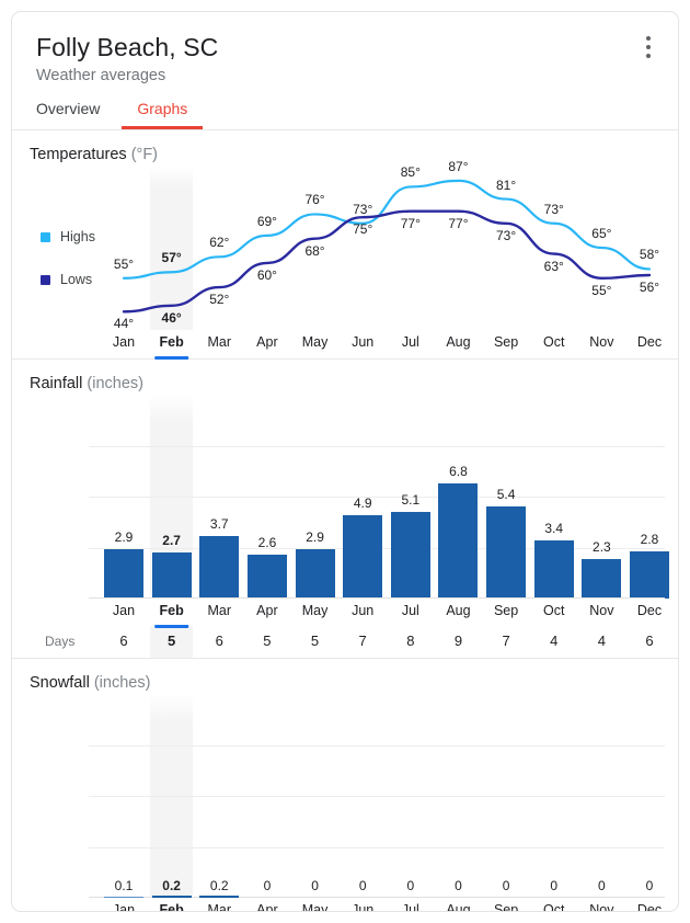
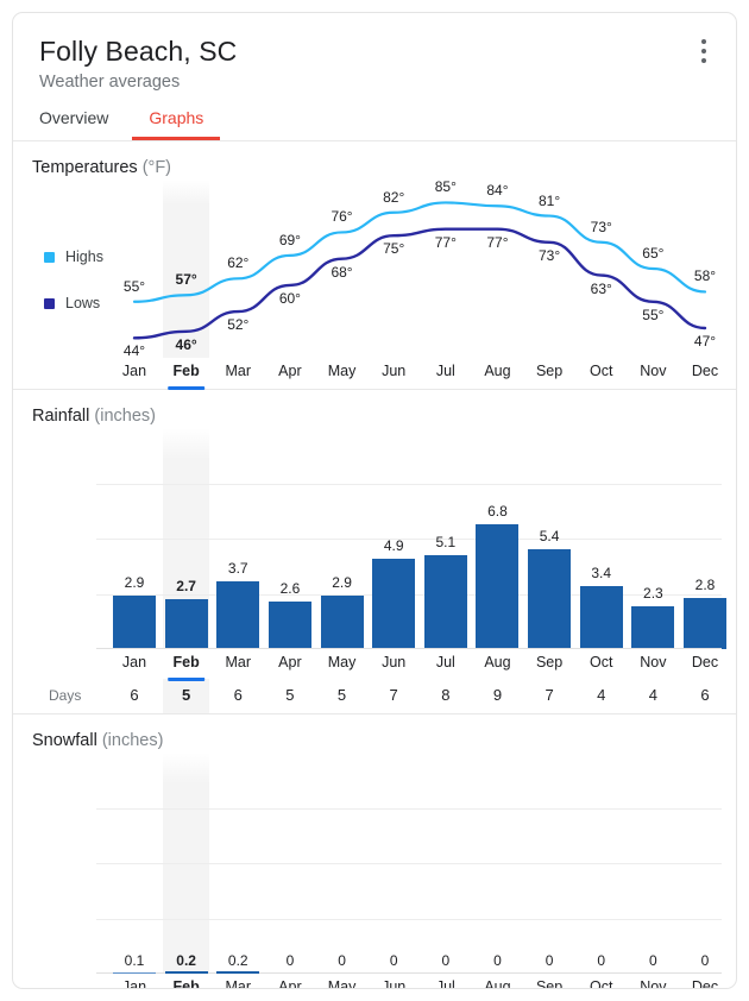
Temperatures (°F)/Highs/Jun: 73° -> 82°
Temperatures (°F)/Highs/Aug: 87° -> 84°
Temperatures (°F)/Lows/Dec: 56° -> 47°
